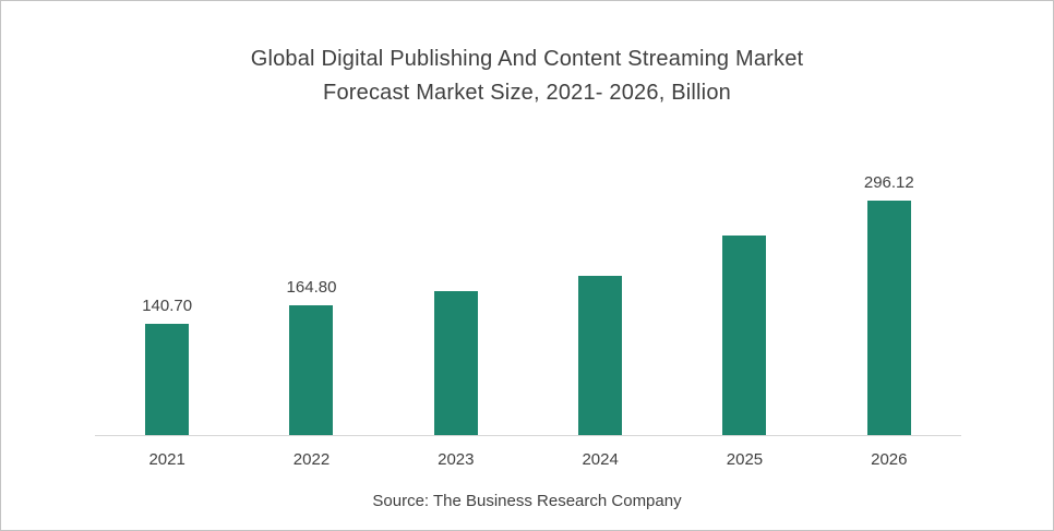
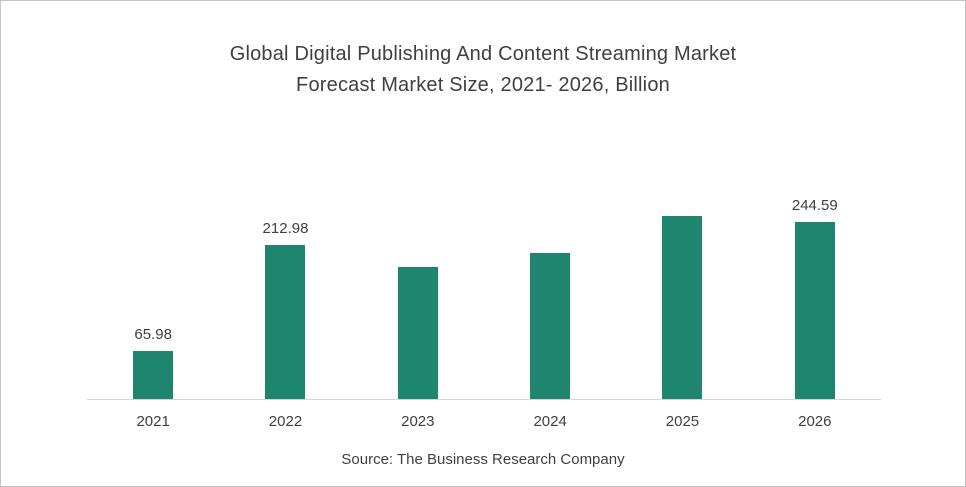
2021: 140.70 -> 65.98
2022: 164.80 -> 212.98
2026: 296.12 -> 244.59
